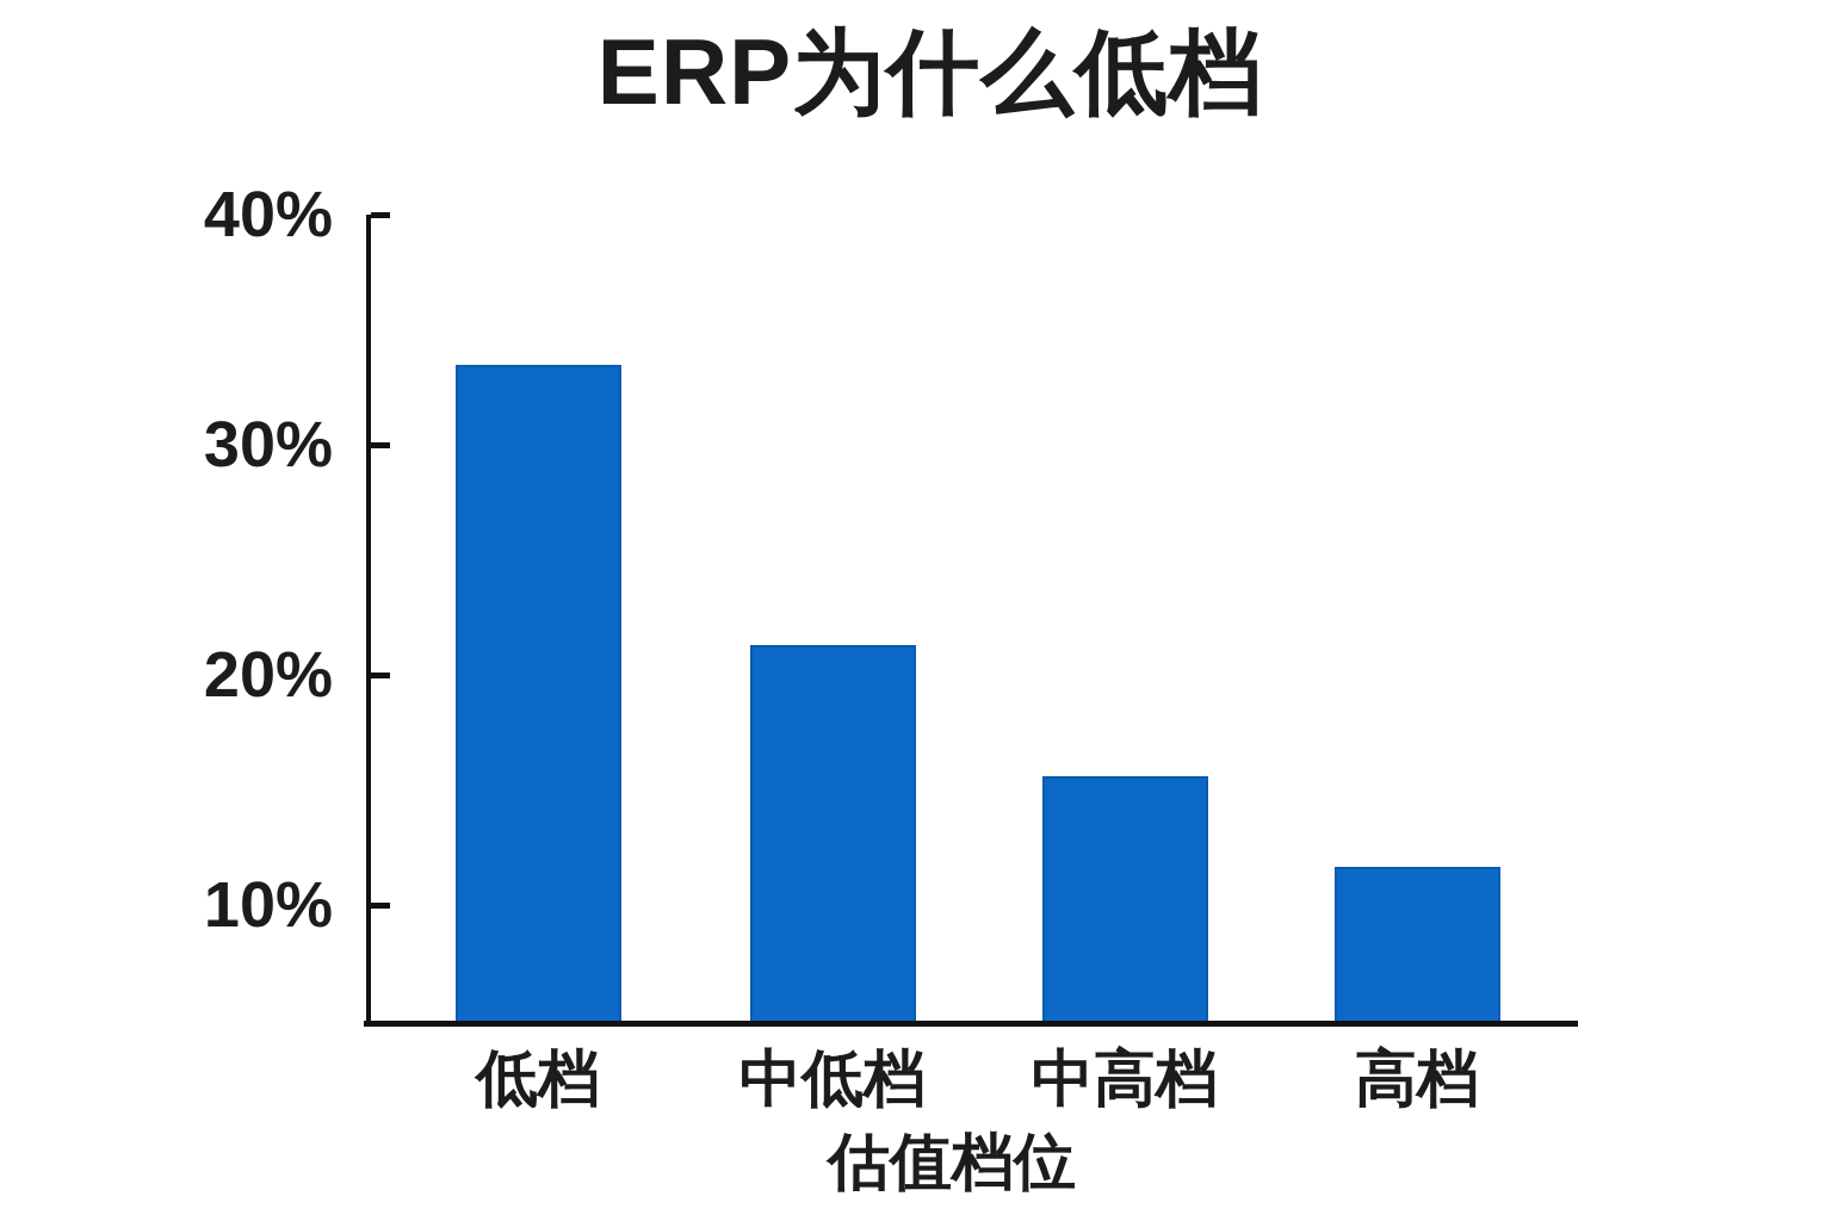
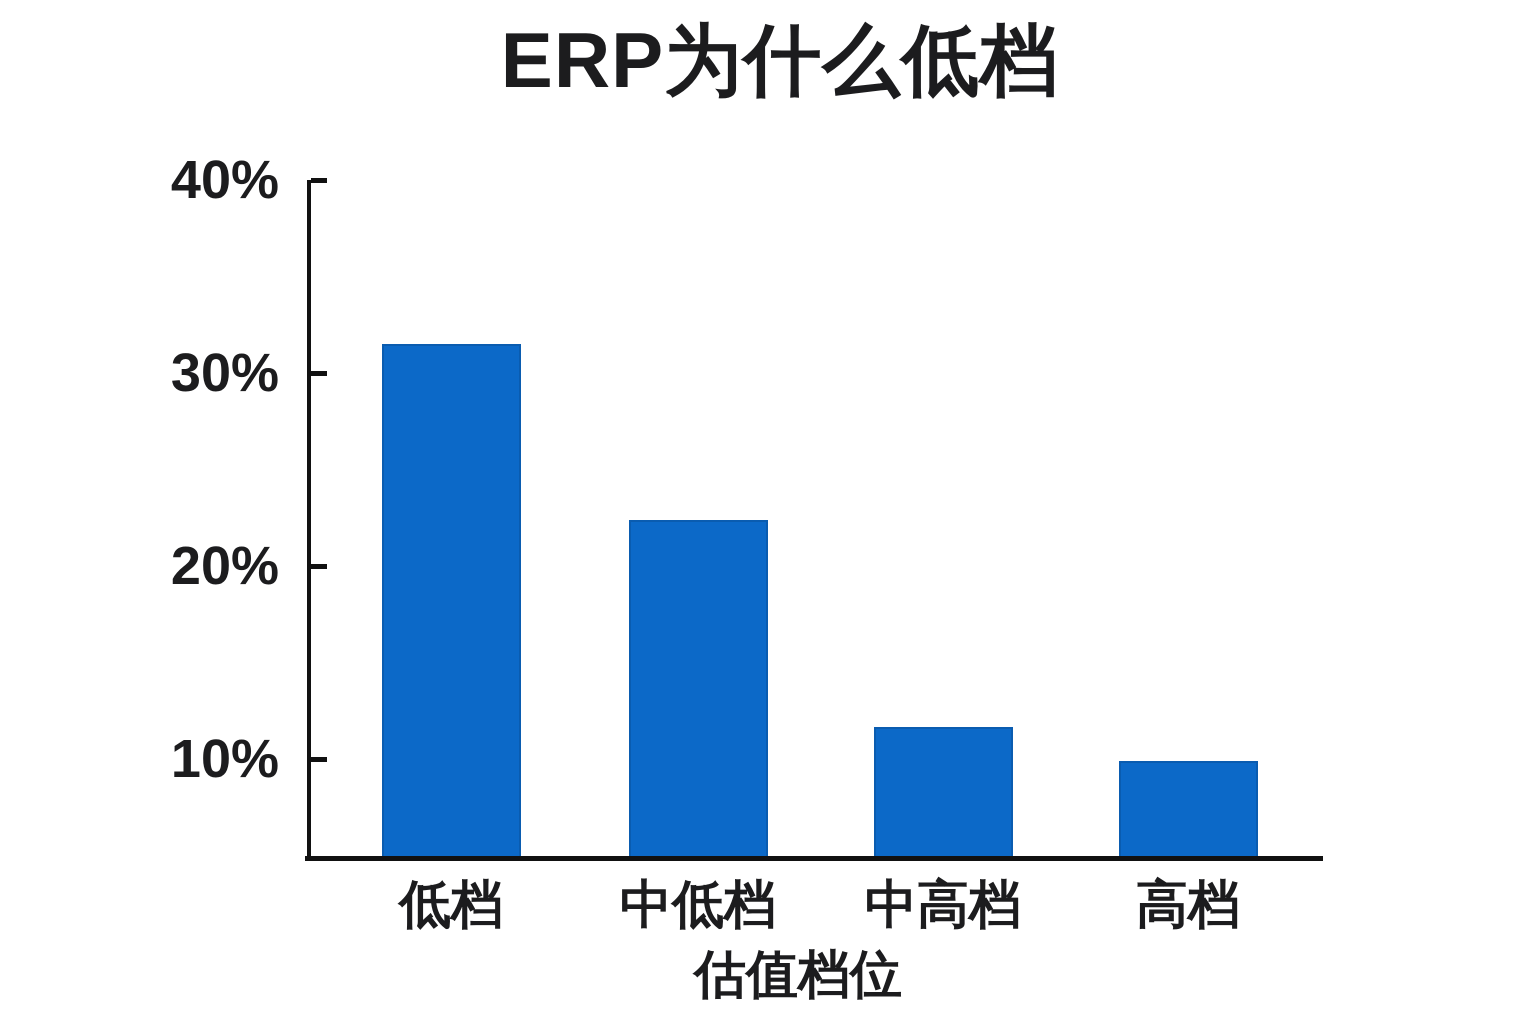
低档: 33.5% -> 31.5%
中低档: 21.3% -> 22.4%
中高档: 15.6% -> 11.7%
高档: 11.7% -> 9.9%
